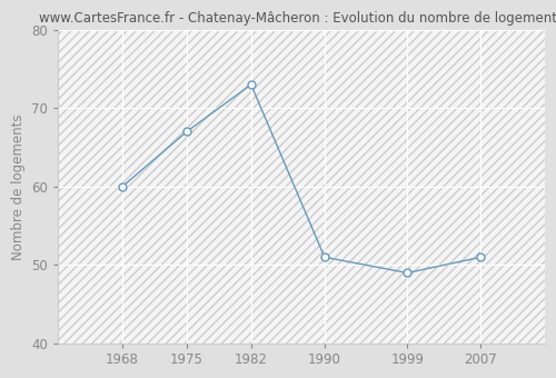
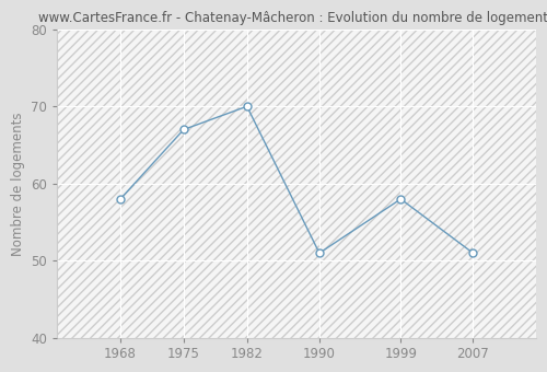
1968: 60 -> 58
1982: 73 -> 70
1999: 49 -> 58
